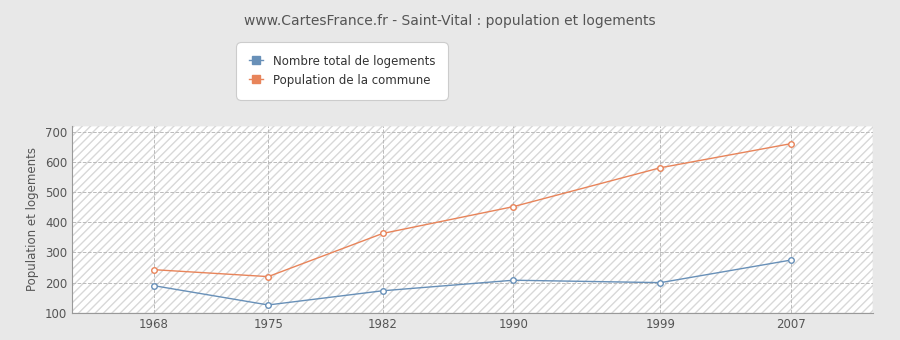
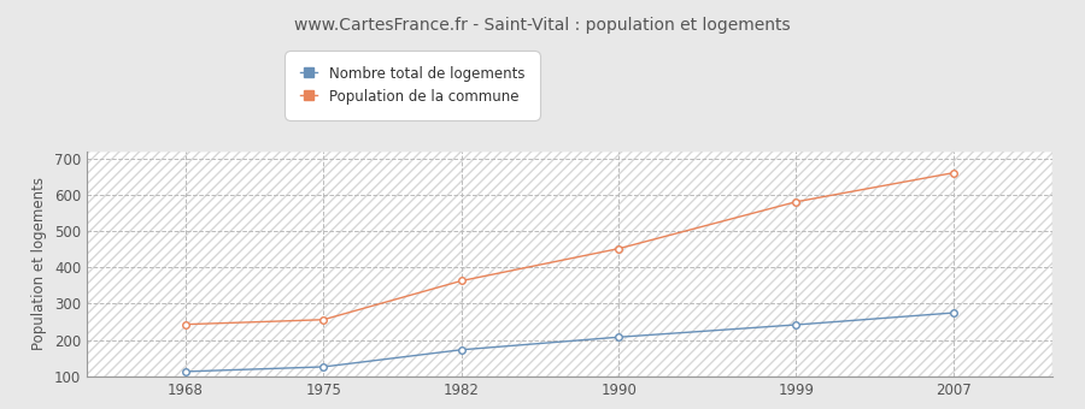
Nombre total de logements/1968: 190 -> 113
Population de la commune/1975: 220 -> 256
Nombre total de logements/1999: 200 -> 242
